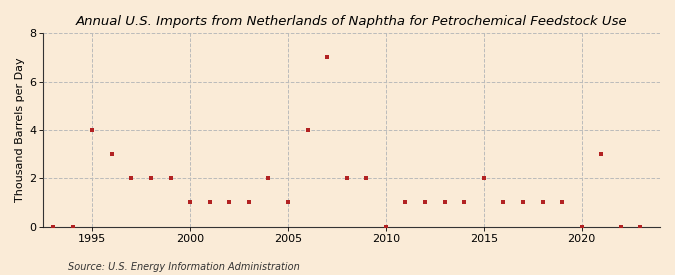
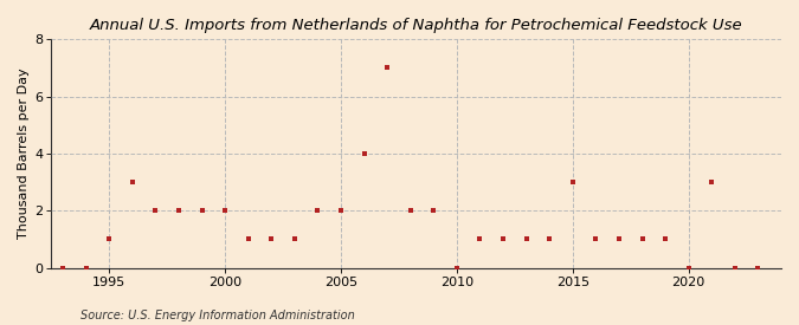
1995: 4 -> 1
2000: 1 -> 2
2005: 1 -> 2
2015: 2 -> 3
